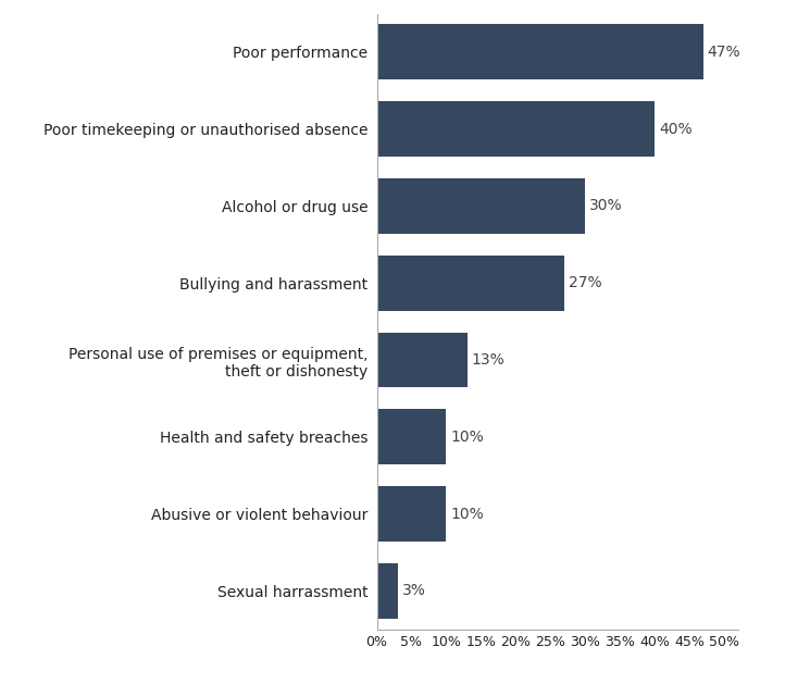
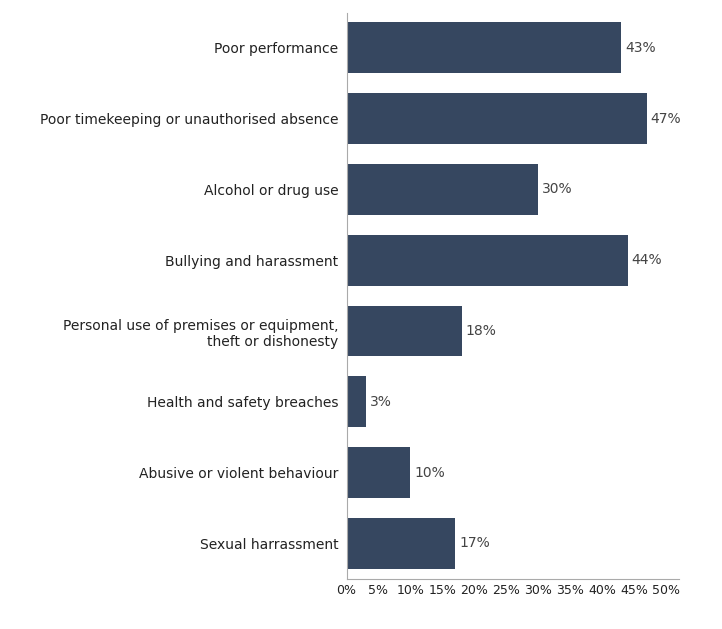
Poor performance: 47% -> 43%
Poor timekeeping or unauthorised absence: 40% -> 47%
Bullying and harassment: 27% -> 44%
Personal use of premises or equipment, theft or dishonesty: 13% -> 18%
Health and safety breaches: 10% -> 3%
Sexual harrassment: 3% -> 17%
